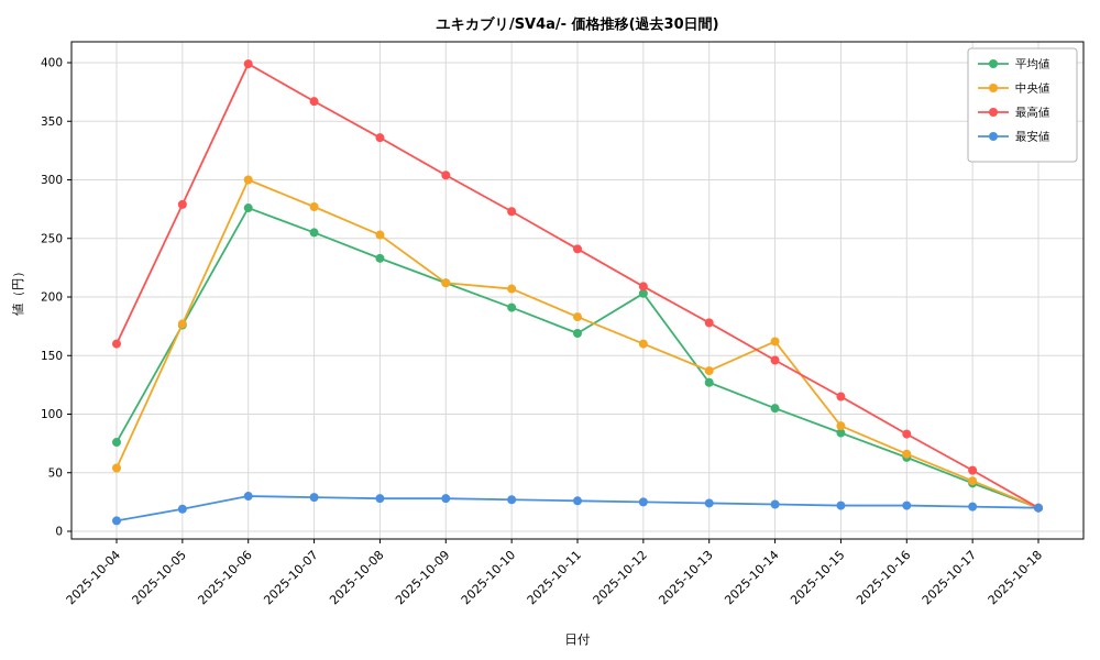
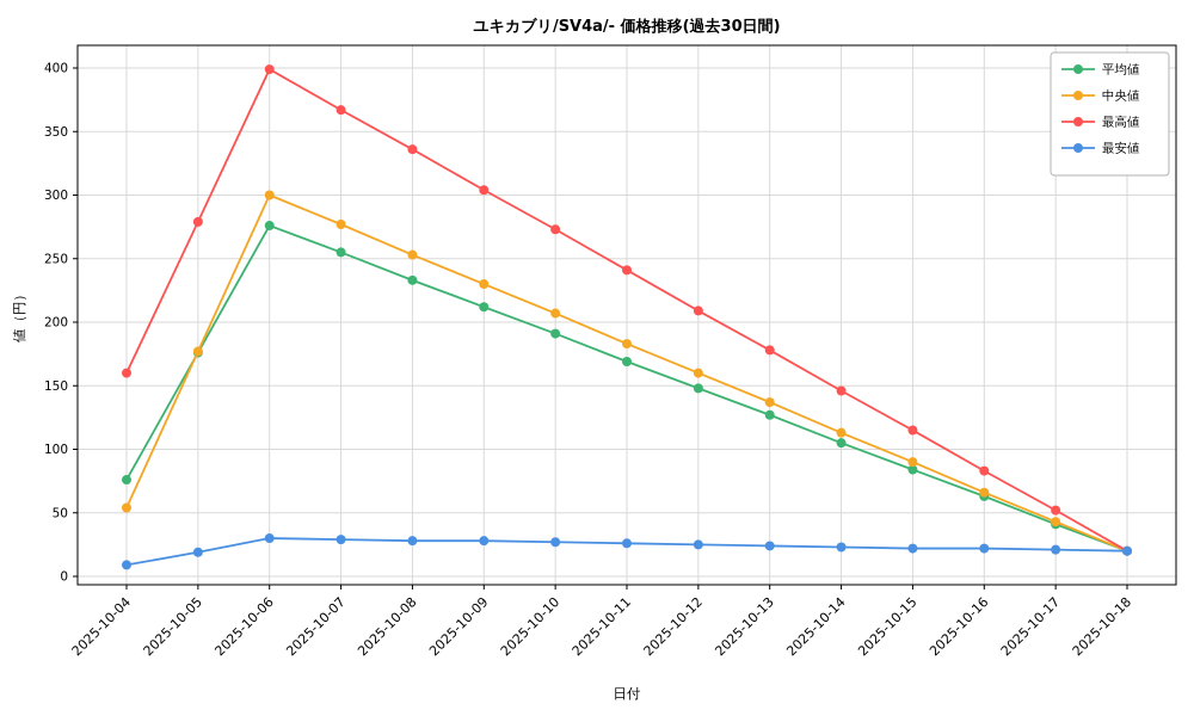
中央値/2025-10-09: 212 -> 230
平均値/2025-10-12: 203 -> 148
中央値/2025-10-14: 162 -> 113
